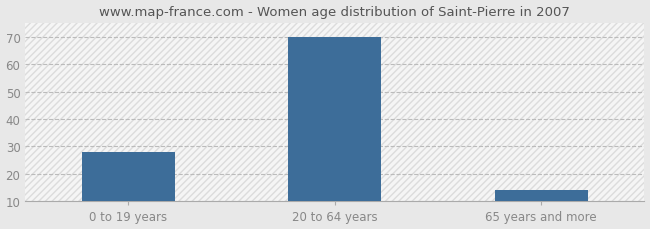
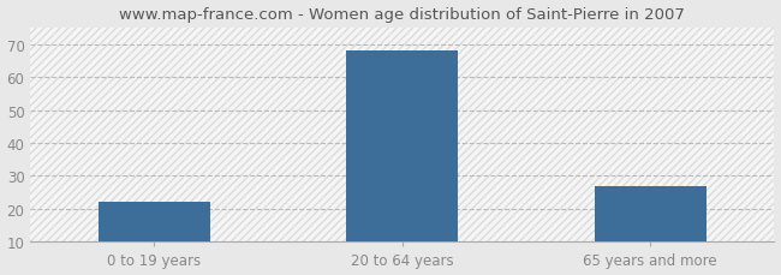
0 to 19 years: 28 -> 22
20 to 64 years: 70 -> 68
65 years and more: 14 -> 27
